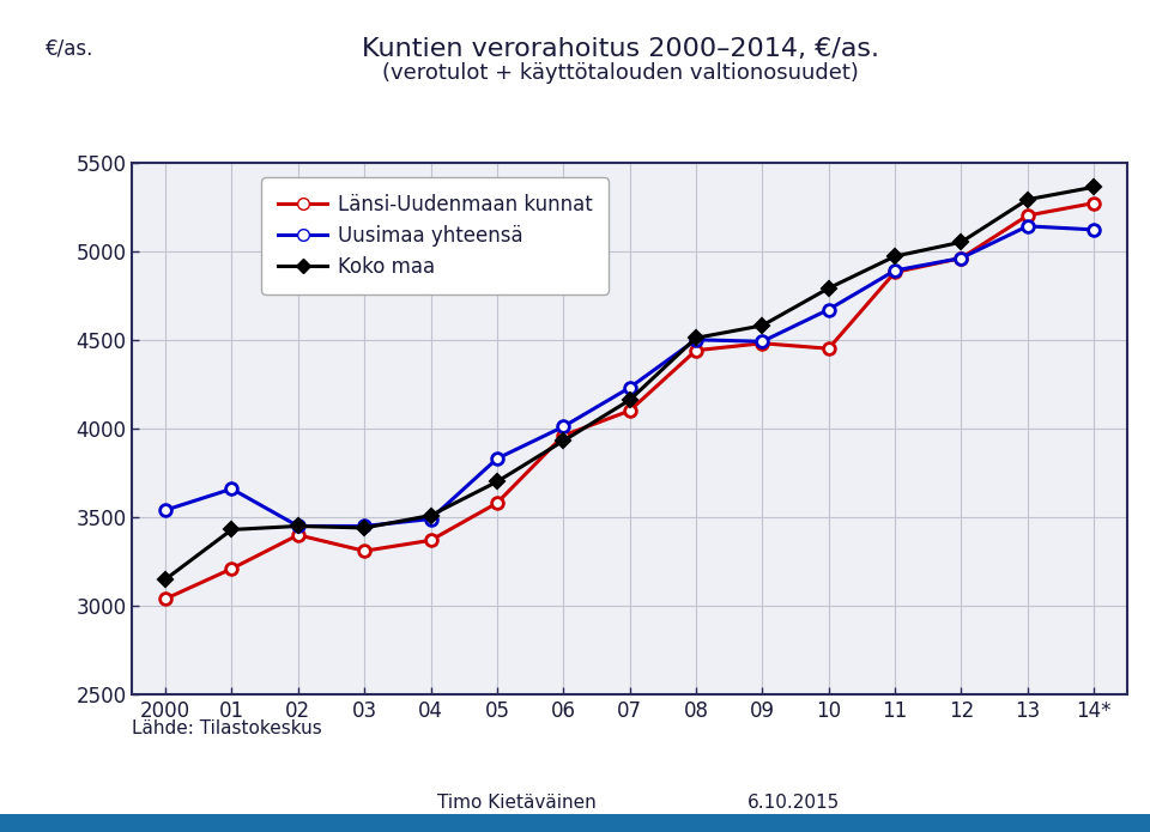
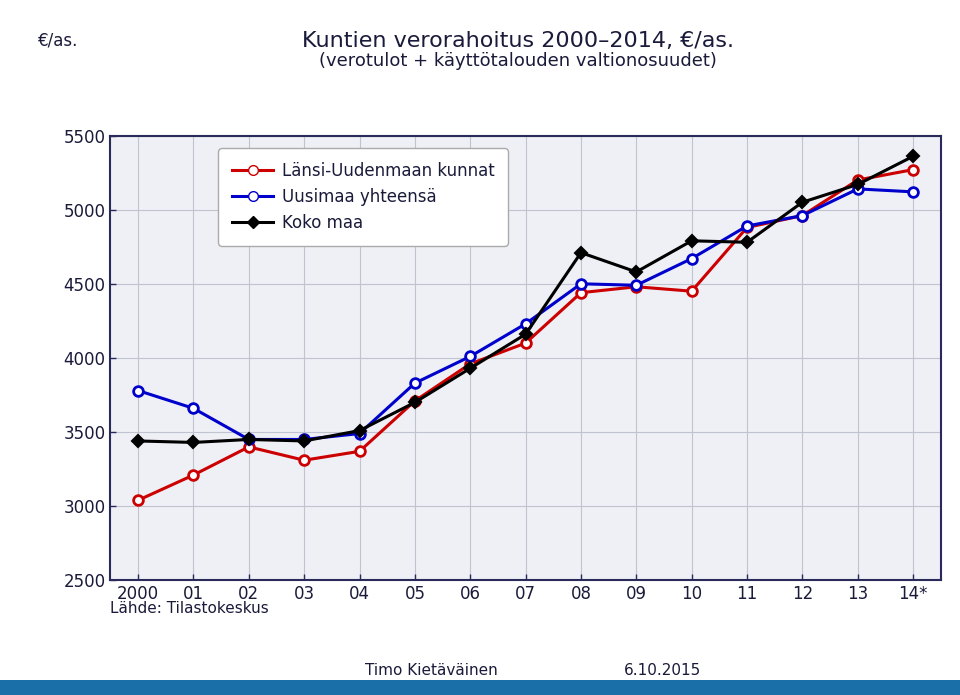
Uusimaa yhteensä/2000: 3540 -> 3780
Koko maa/2000: 3150 -> 3440
Länsi-Uudenmaan kunnat/05: 3580 -> 3710
Koko maa/08: 4510 -> 4710
Koko maa/11: 4970 -> 4780
Koko maa/13: 5290 -> 5170
